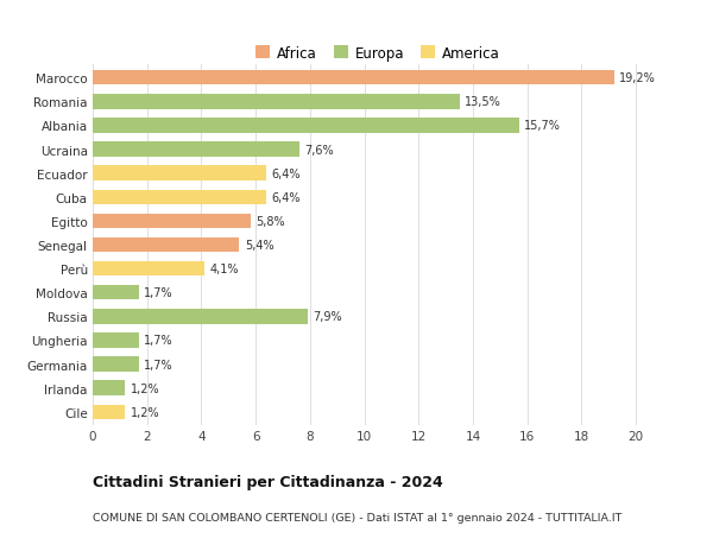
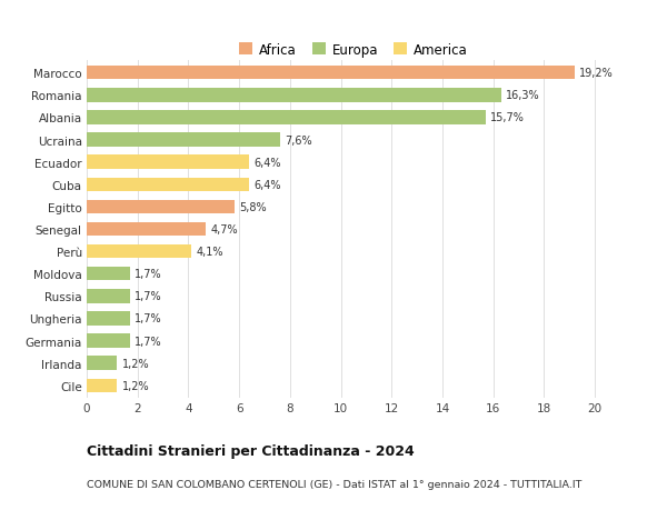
Romania: 13,5% -> 16,3%
Senegal: 5,4% -> 4,7%
Russia: 7,9% -> 1,7%
